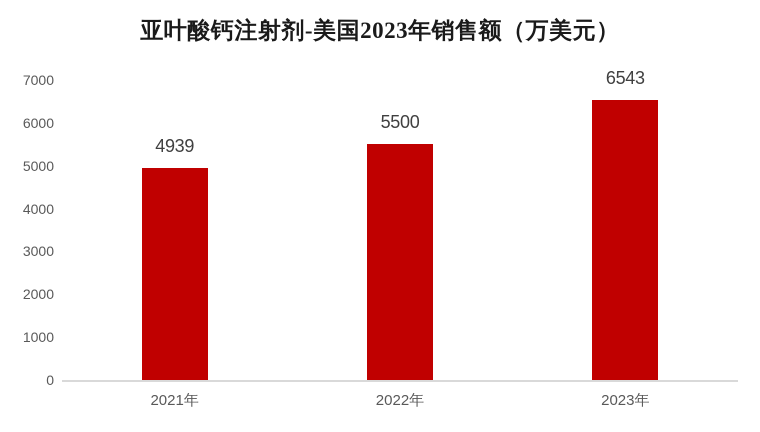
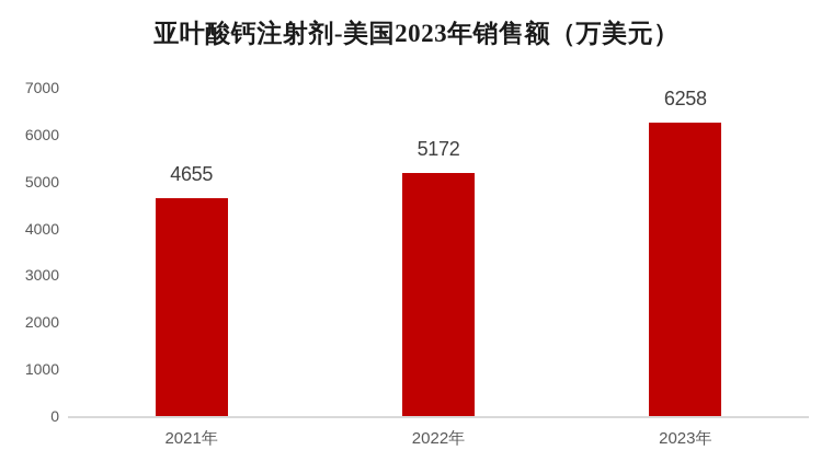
2021年: 4939 -> 4655
2022年: 5500 -> 5172
2023年: 6543 -> 6258
